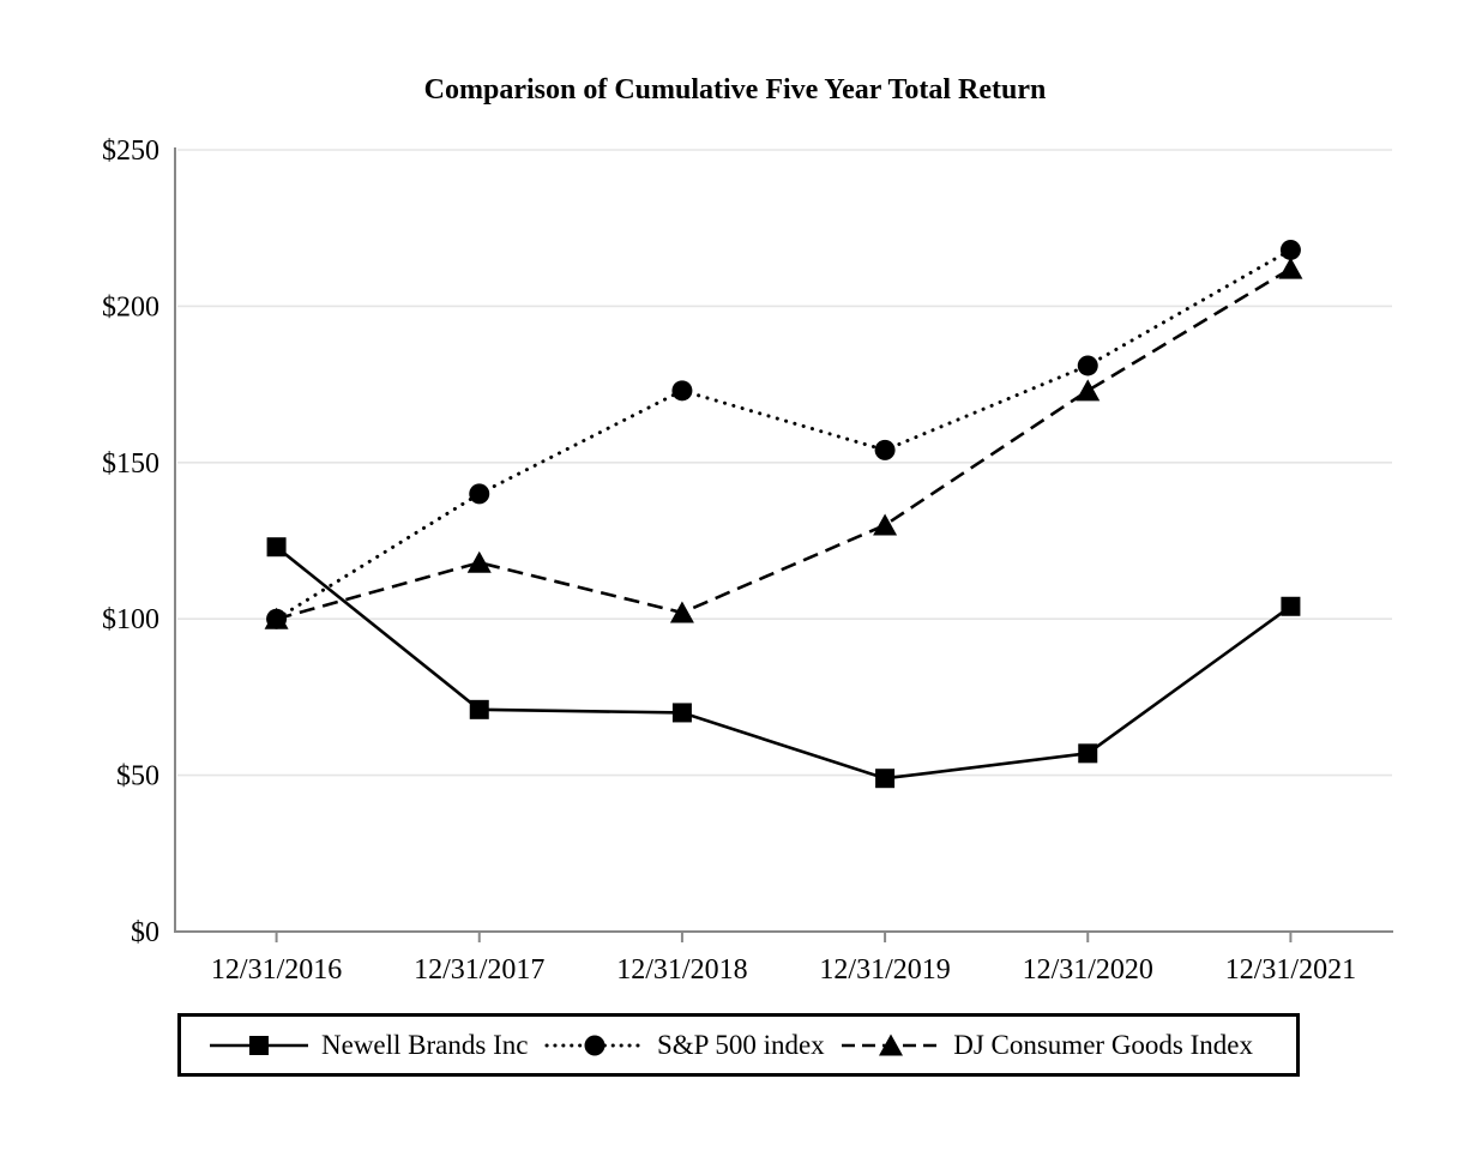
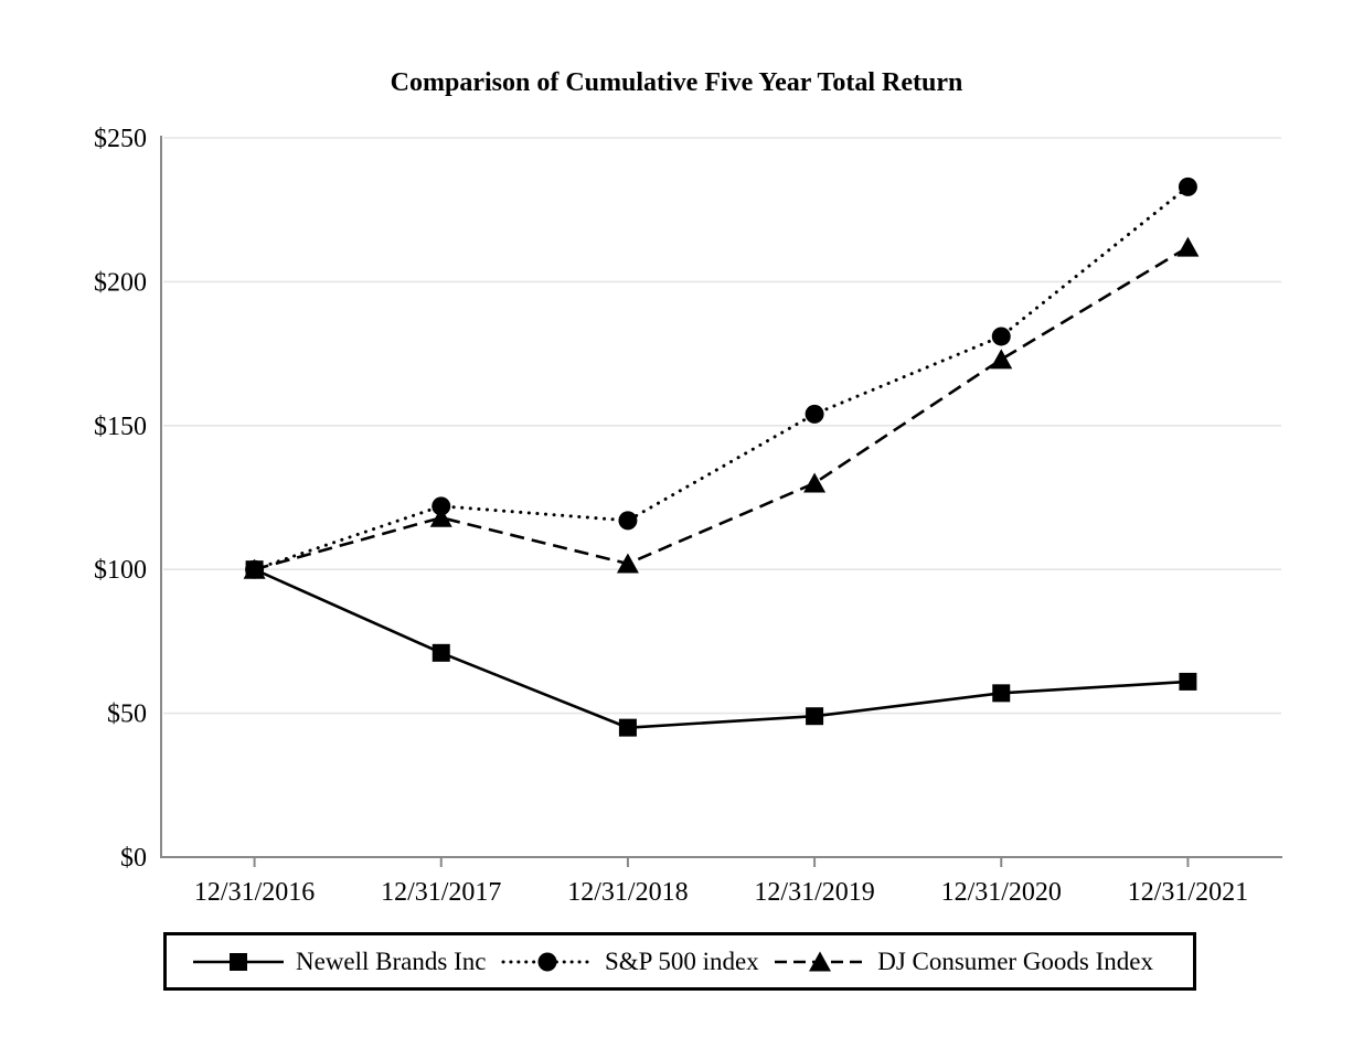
Newell Brands Inc/12/31/2016: $123 -> $100
S&P 500 index/12/31/2017: $140 -> $122
Newell Brands Inc/12/31/2018: $70 -> $45
S&P 500 index/12/31/2018: $173 -> $117
Newell Brands Inc/12/31/2021: $104 -> $61
S&P 500 index/12/31/2021: $218 -> $233
